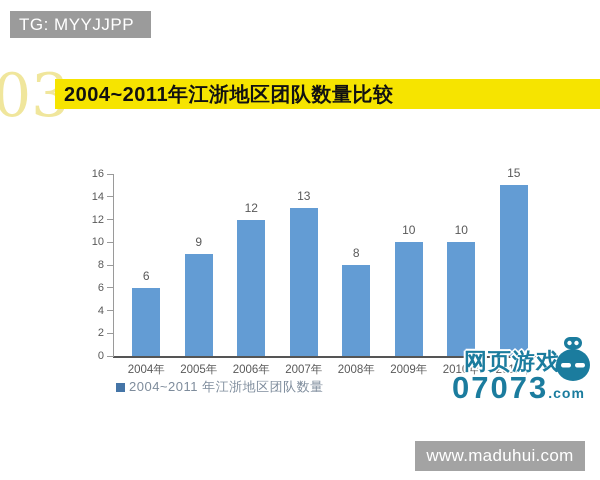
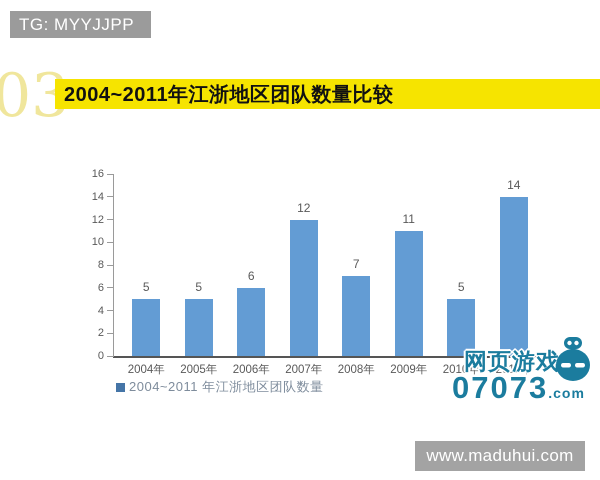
2004年: 6 -> 5
2005年: 9 -> 5
2006年: 12 -> 6
2007年: 13 -> 12
2008年: 8 -> 7
2009年: 10 -> 11
2010年: 10 -> 5
2011年: 15 -> 14
